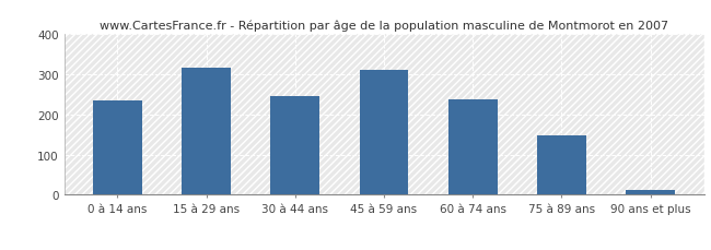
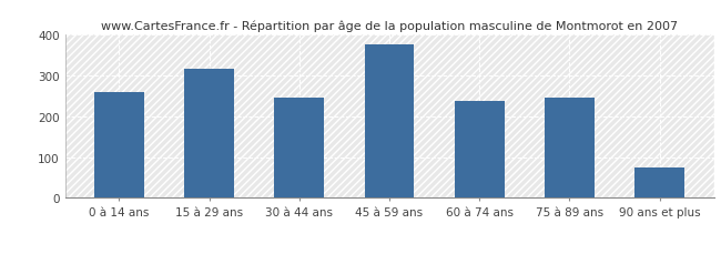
0 à 14 ans: 235 -> 260
45 à 59 ans: 312 -> 375
75 à 89 ans: 147 -> 245
90 ans et plus: 13 -> 75
